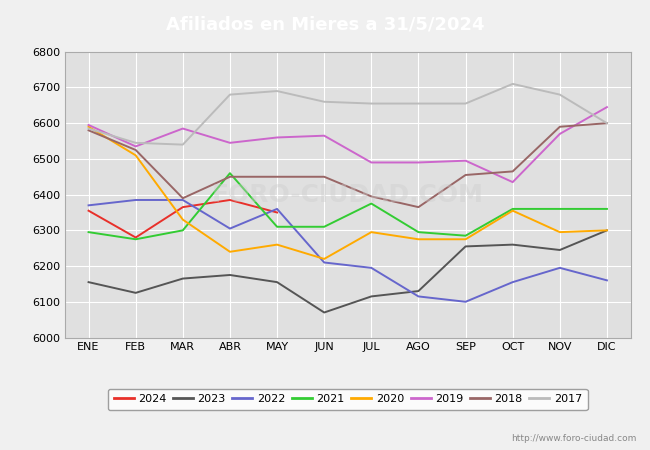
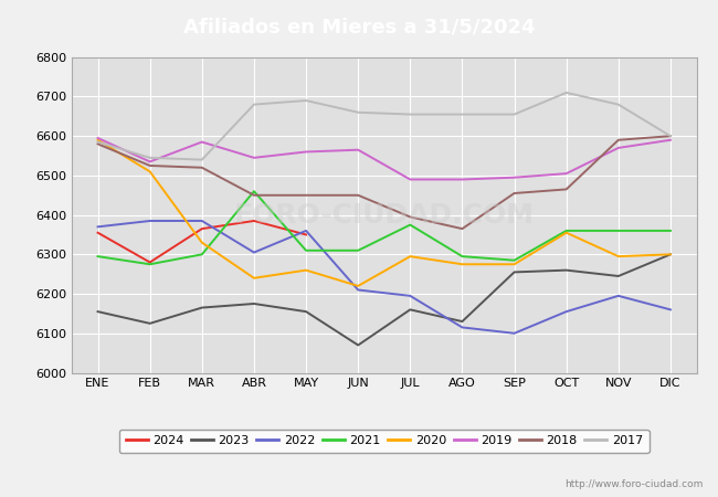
2018/MAR: 6390 -> 6520
2023/JUL: 6115 -> 6160
2019/OCT: 6435 -> 6505
2019/DIC: 6645 -> 6590
